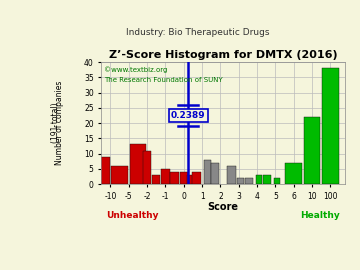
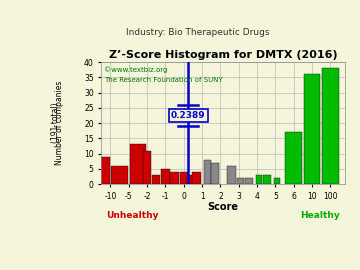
6: 7 -> 17
10: 22 -> 36
